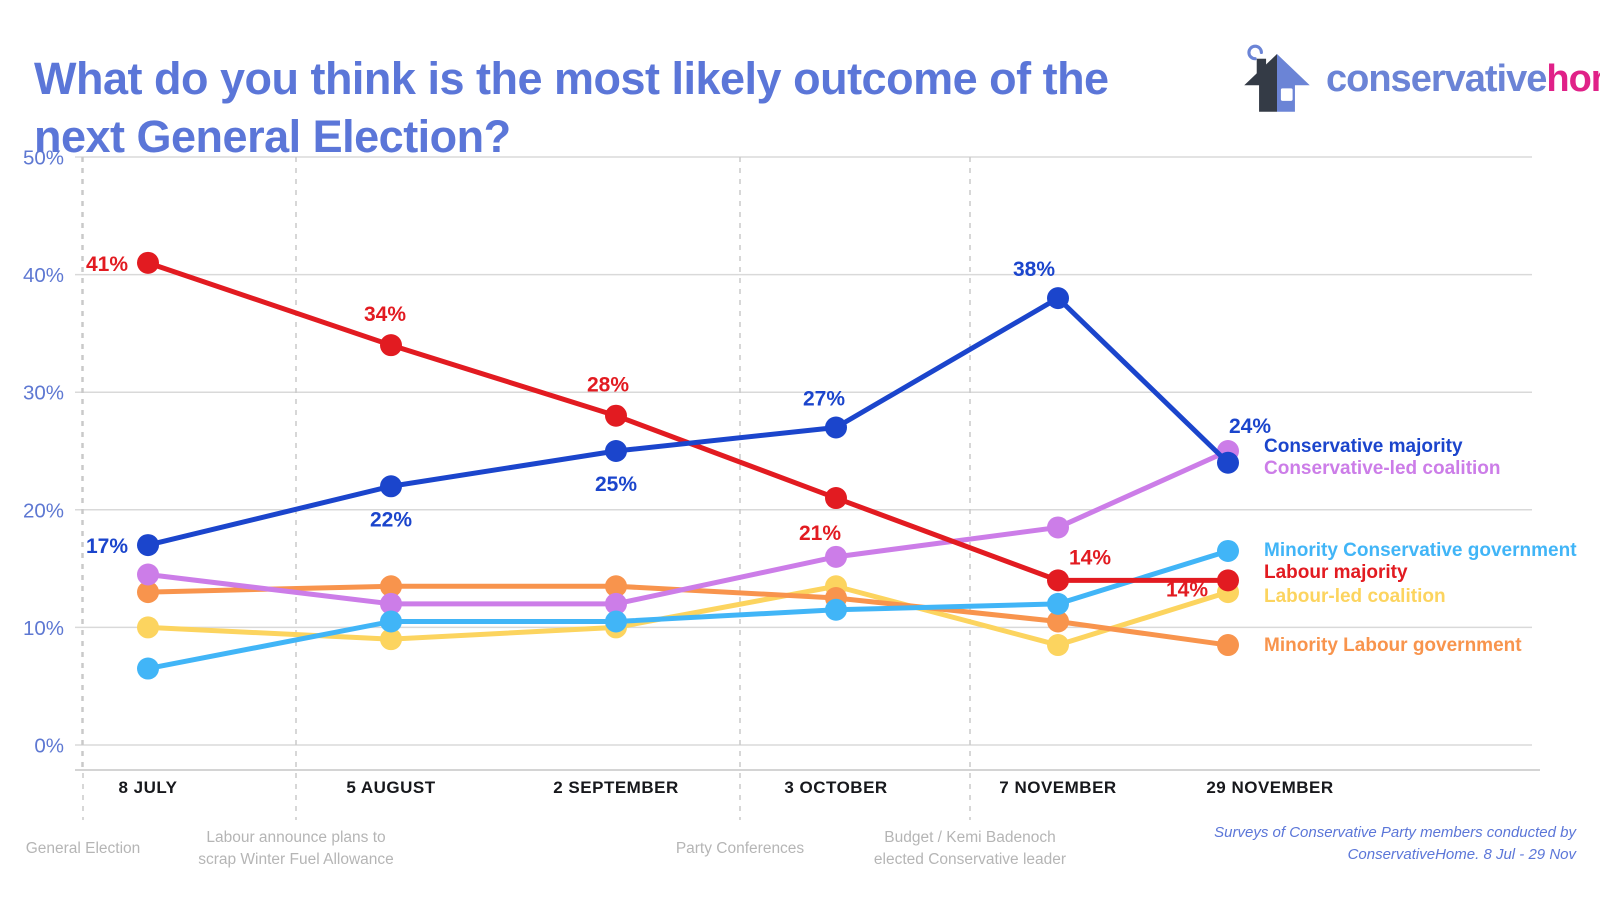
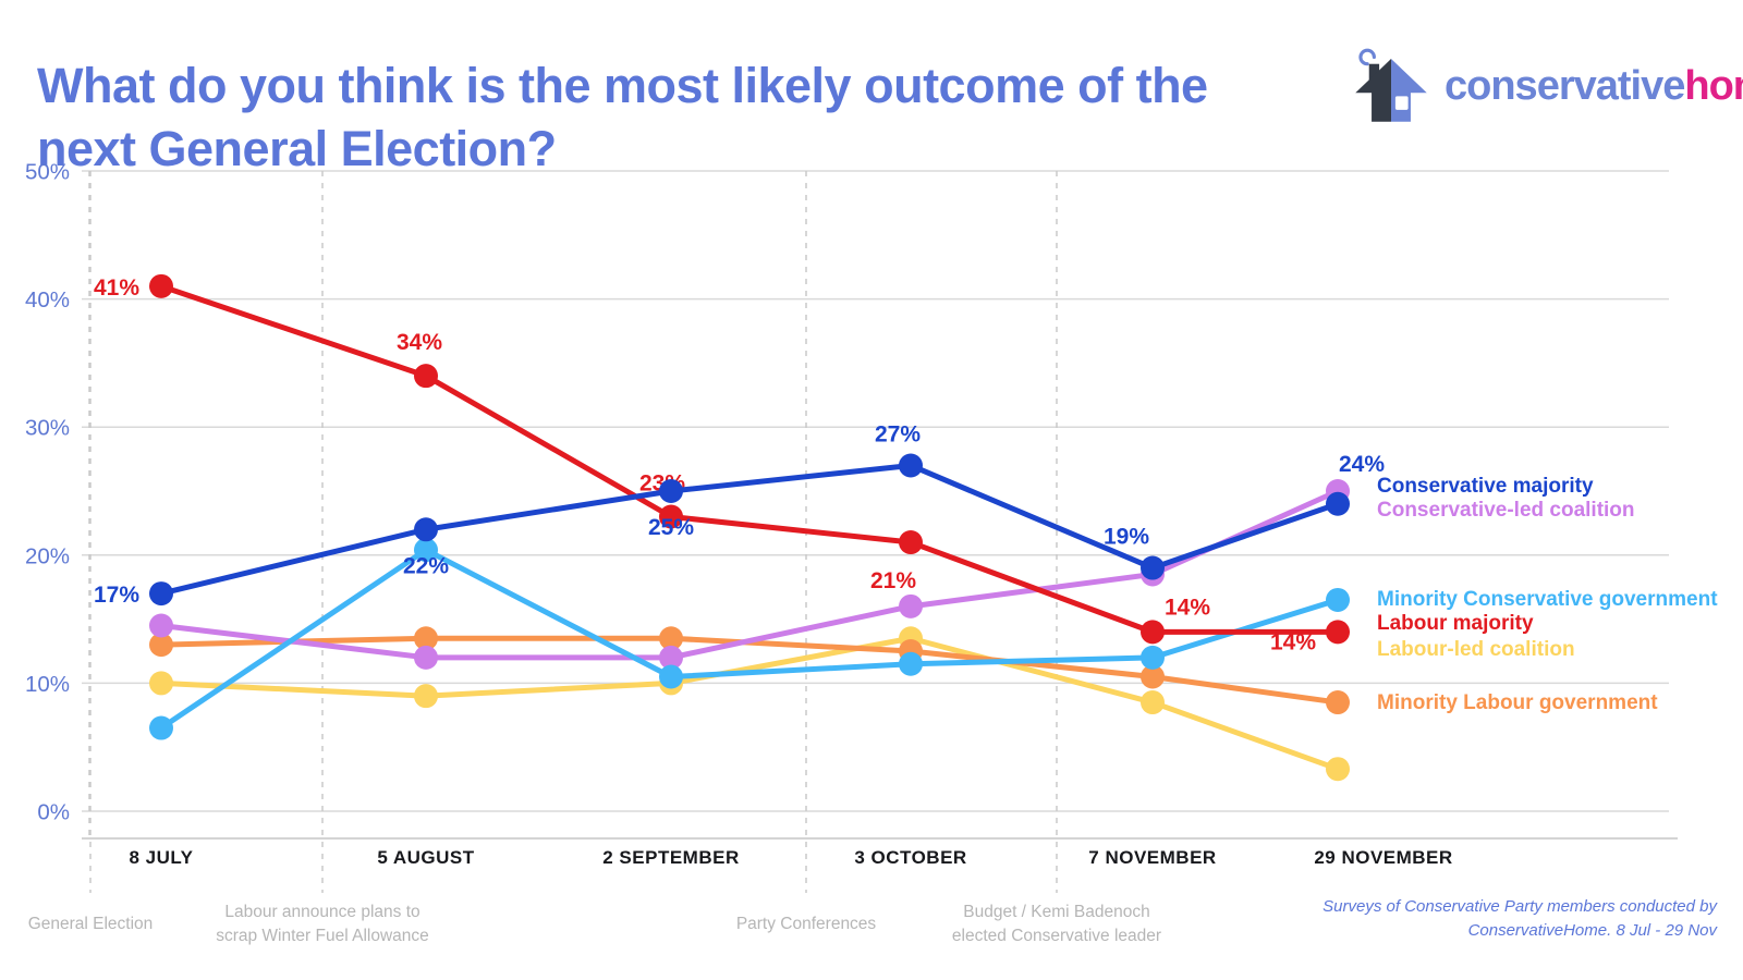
Minority Conservative government/5 AUGUST: 10.5% -> 20.4%
Labour majority/2 SEPTEMBER: 28% -> 23%
Conservative majority/7 NOVEMBER: 38% -> 19%
Labour-led coalition/29 NOVEMBER: 13.0% -> 3.3%
